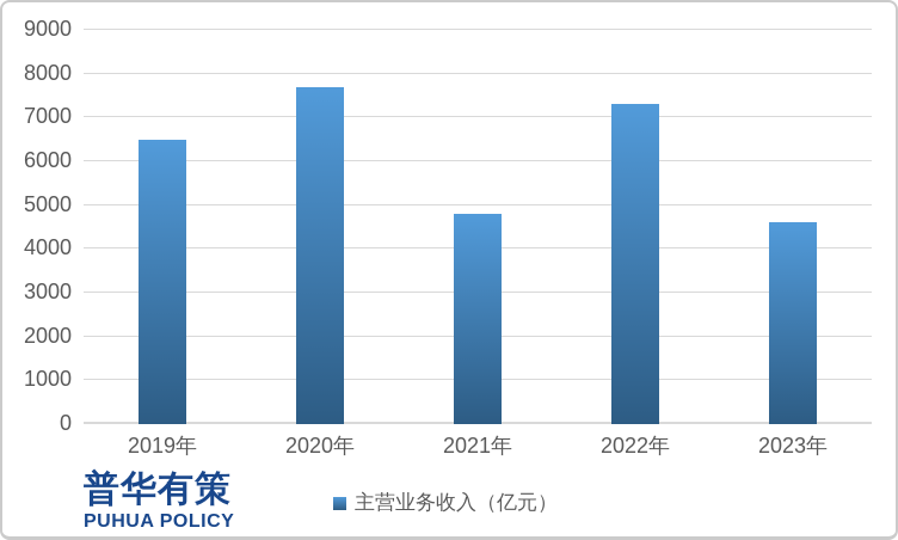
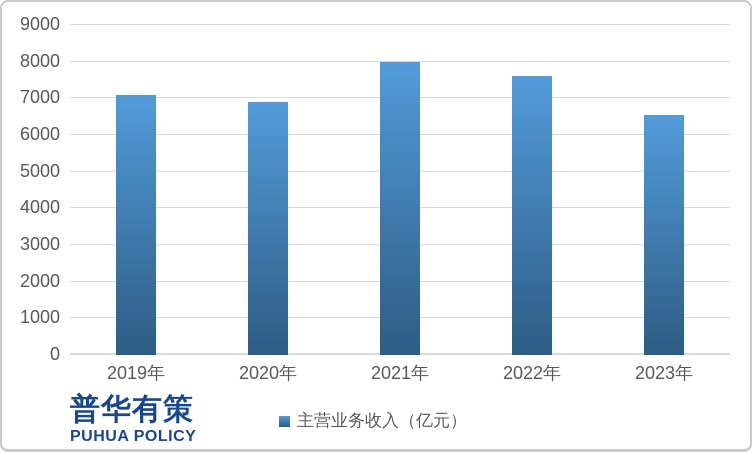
2019年: 6500 -> 7100
2020年: 7700 -> 6900
2021年: 4800 -> 8000
2022年: 7300 -> 7600
2023年: 4600 -> 6600
